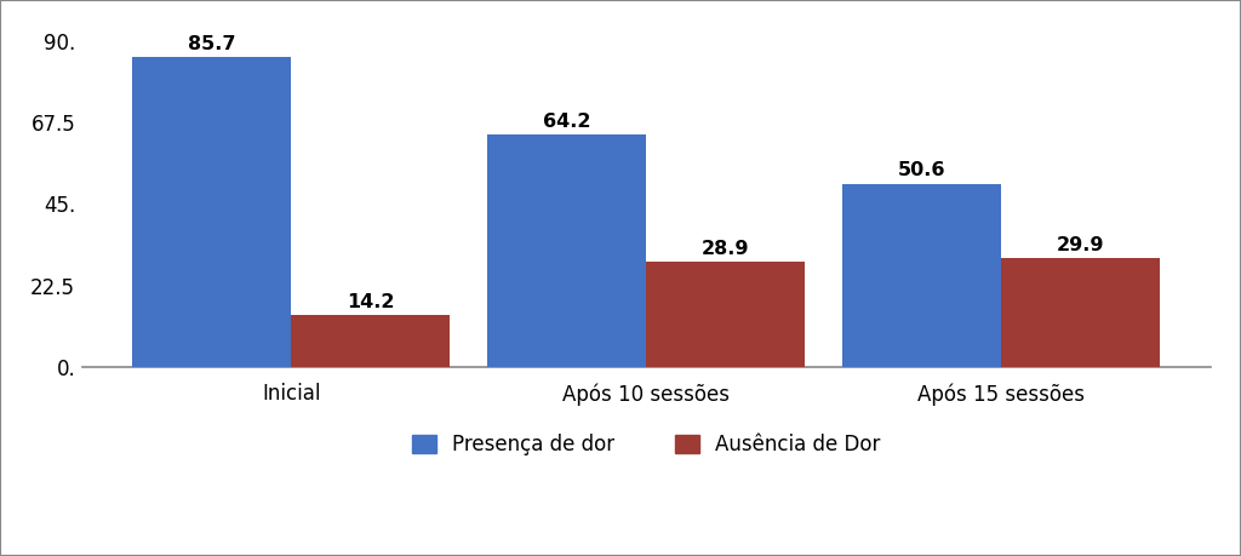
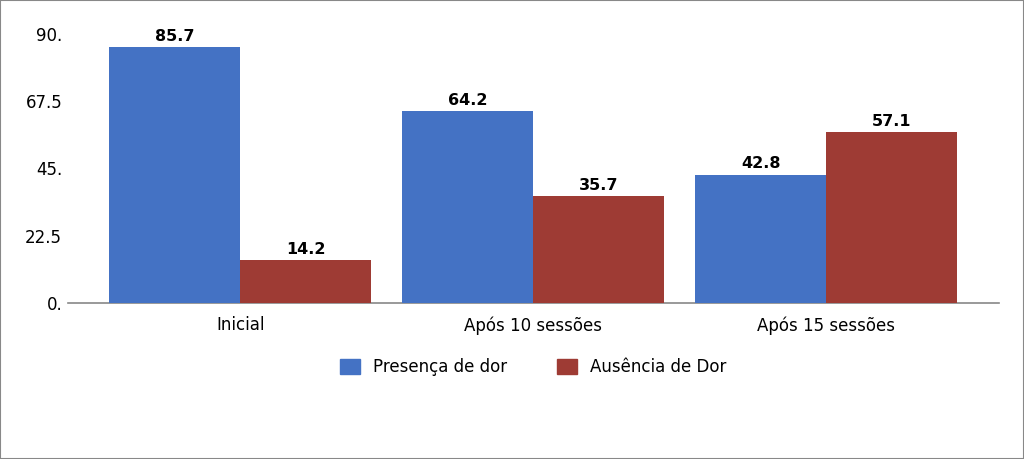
Ausência de Dor/Após 10 sessões: 28.9 -> 35.7
Presença de dor/Após 15 sessões: 50.6 -> 42.8
Ausência de Dor/Após 15 sessões: 29.9 -> 57.1
